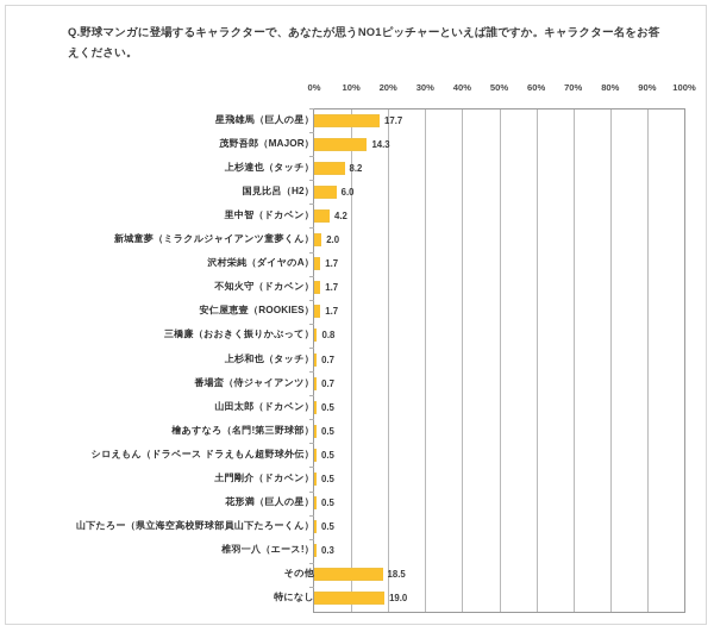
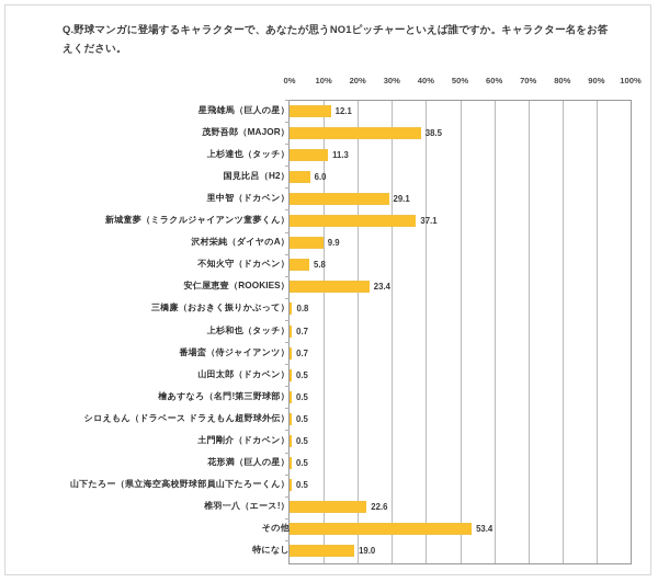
星飛雄馬（巨人の星）: 17.7 -> 12.1
茂野吾郎（MAJOR）: 14.3 -> 38.5
上杉達也（タッチ）: 8.2 -> 11.3
里中智（ドカベン）: 4.2 -> 29.1
新城童夢（ミラクルジャイアンツ童夢くん）: 2.0 -> 37.1
沢村栄純（ダイヤのA）: 1.7 -> 9.9
不知火守（ドカベン）: 1.7 -> 5.8
安仁屋恵壹（ROOKIES）: 1.7 -> 23.4
椎羽一八（エース!）: 0.3 -> 22.6
その他: 18.5 -> 53.4
